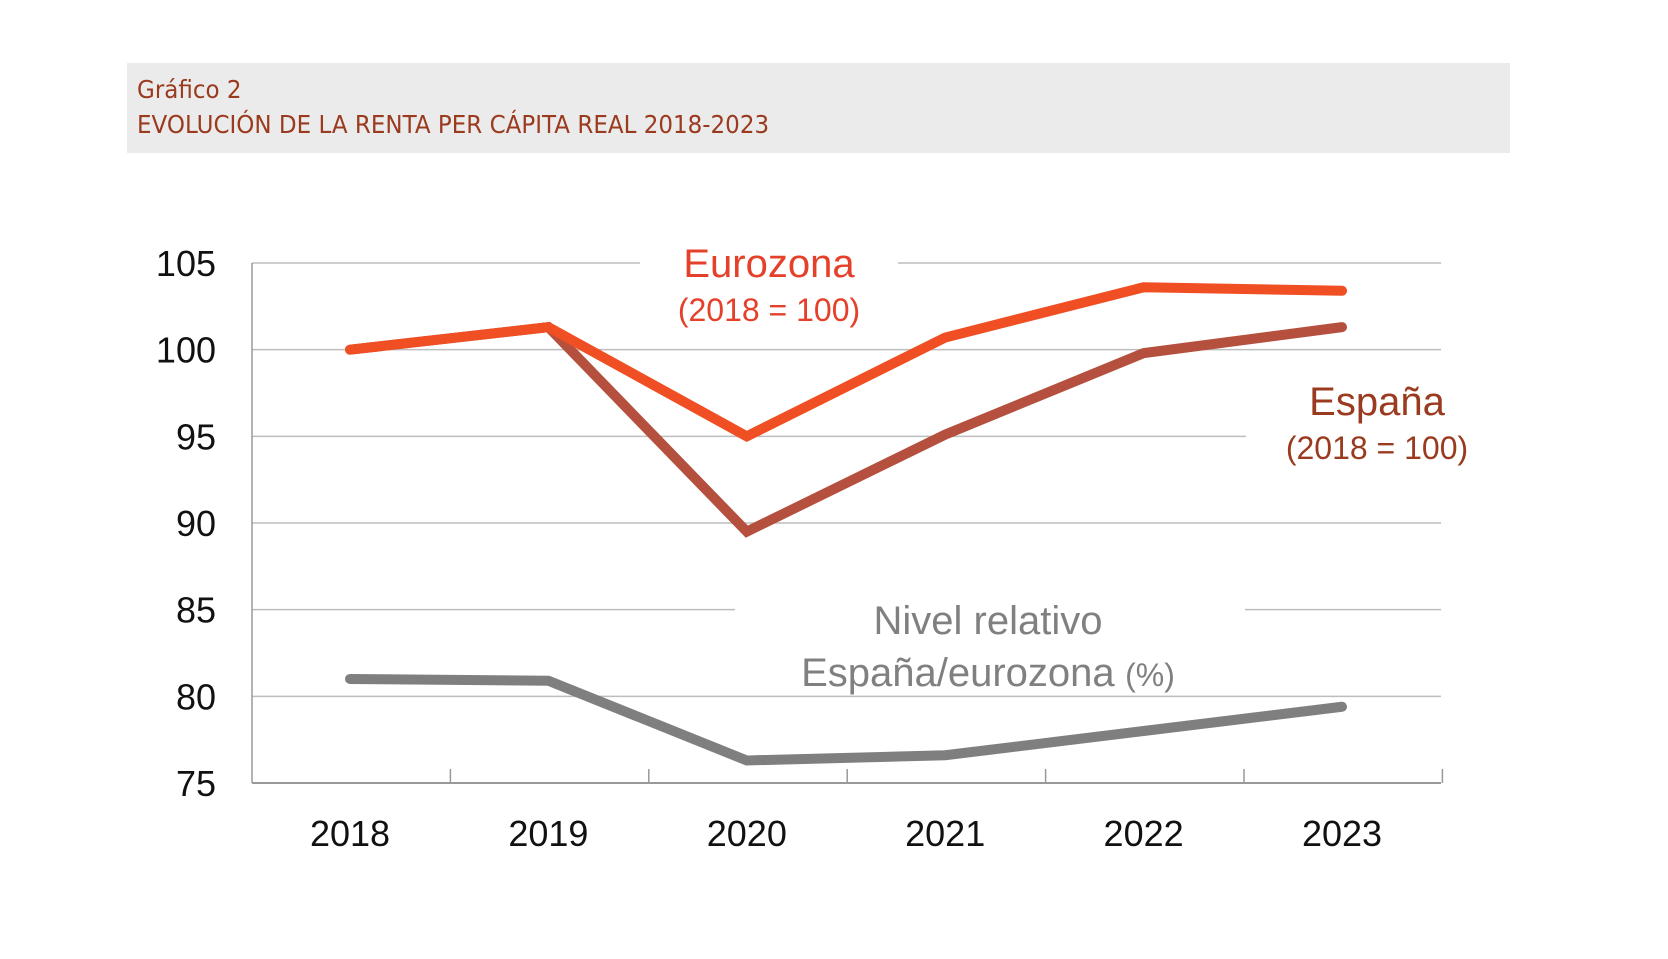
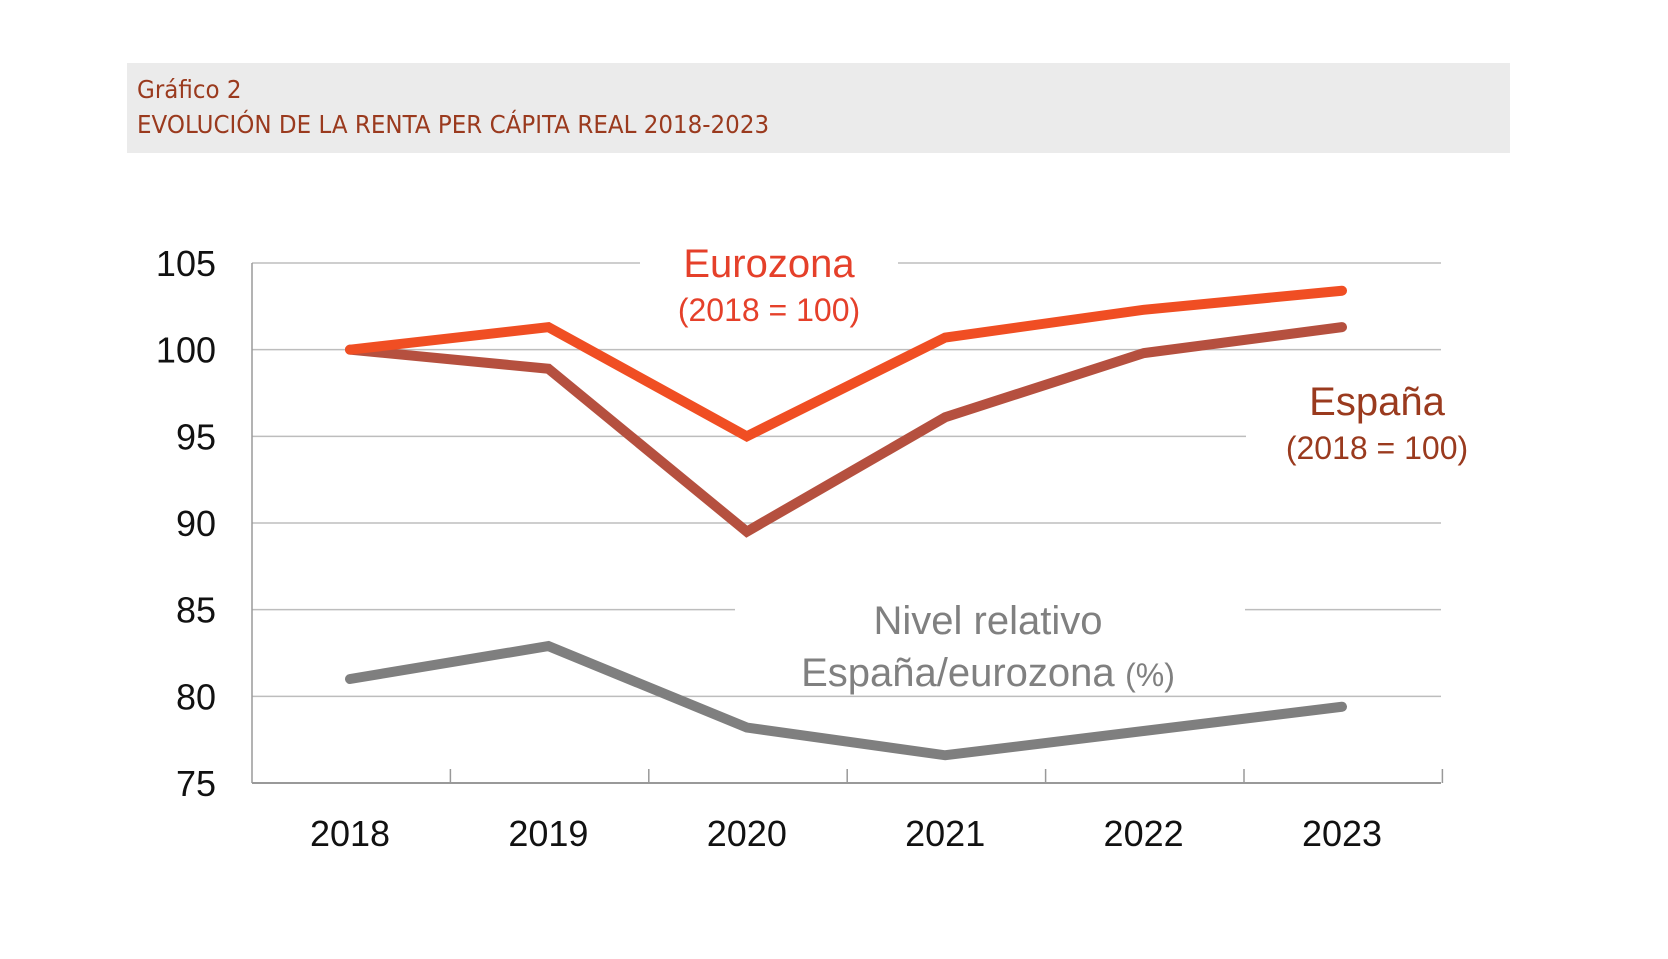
España (2018 = 100)/2019: 101.3 -> 98.9
Nivel relativo España/eurozona (%)/2019: 80.9 -> 82.9
Nivel relativo España/eurozona (%)/2020: 76.3 -> 78.2
España (2018 = 100)/2021: 95.1 -> 96.1
Eurozona (2018 = 100)/2022: 103.6 -> 102.3
